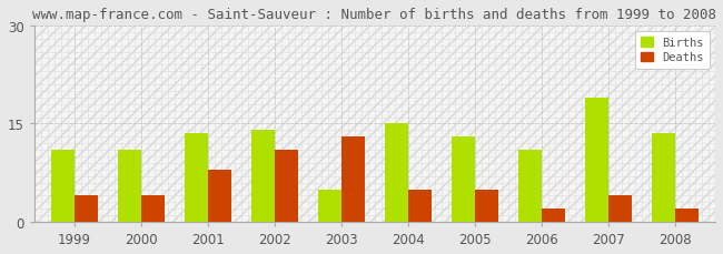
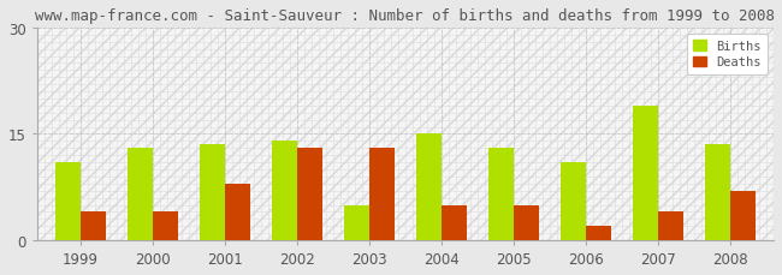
Births/2000: 11.0 -> 13.0
Deaths/2002: 11 -> 13
Deaths/2008: 2 -> 7
